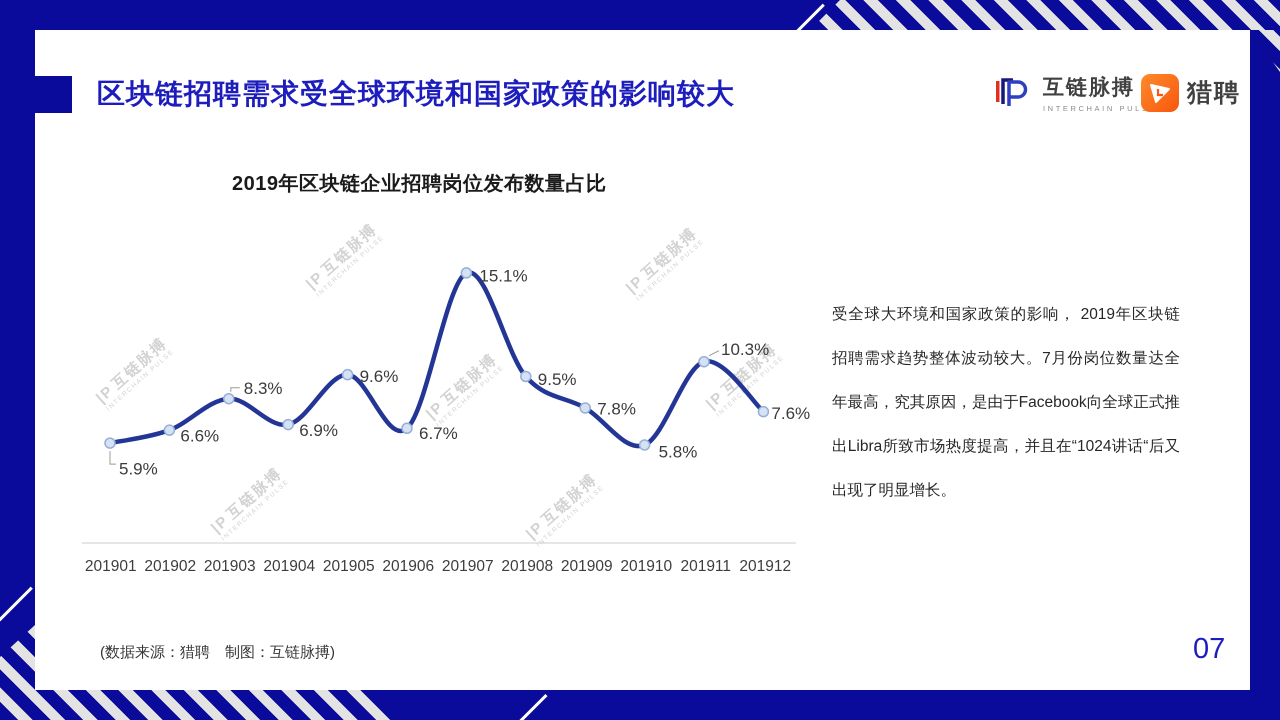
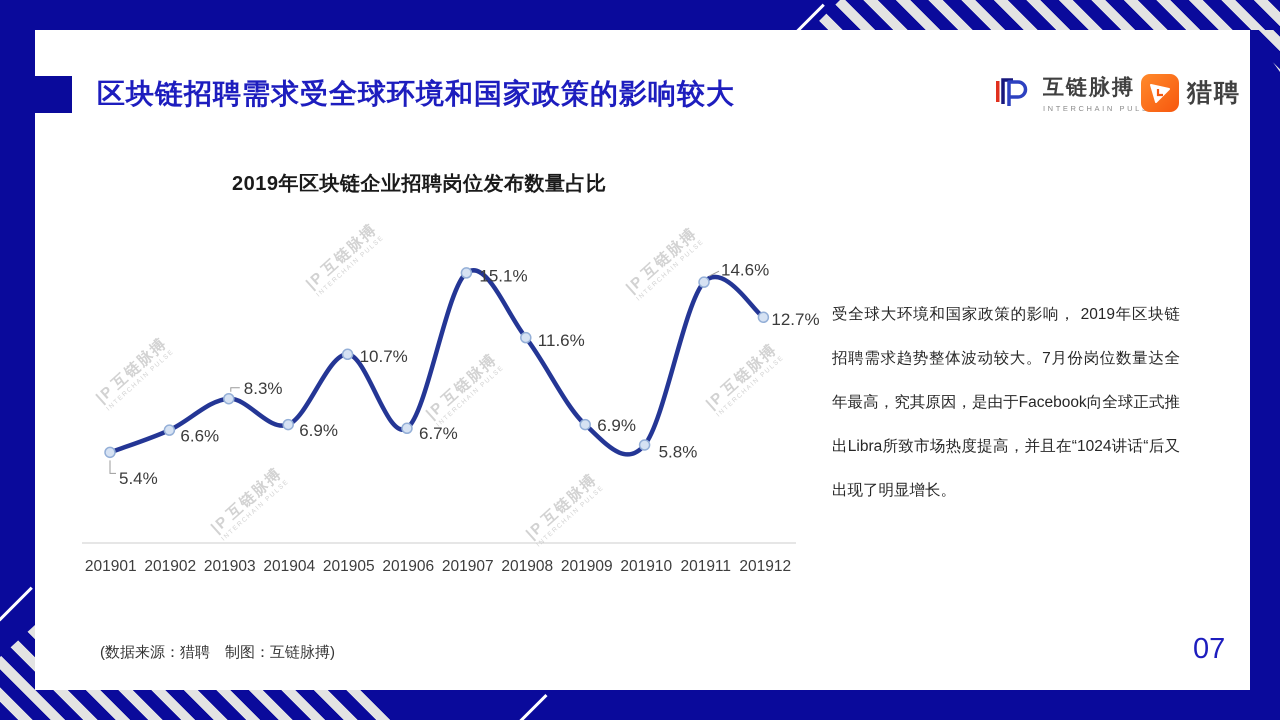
201901: 5.9% -> 5.4%
201905: 9.6% -> 10.7%
201908: 9.5% -> 11.6%
201909: 7.8% -> 6.9%
201911: 10.3% -> 14.6%
201912: 7.6% -> 12.7%
